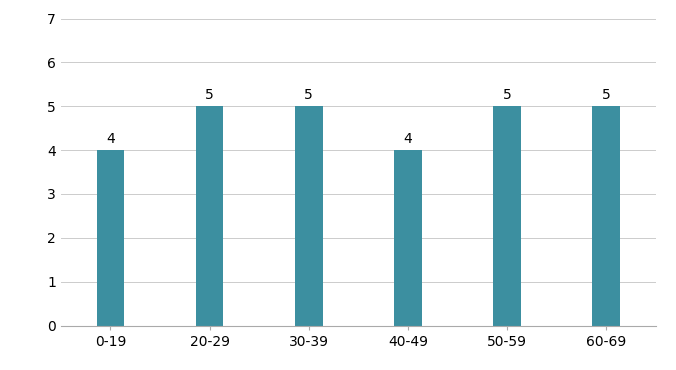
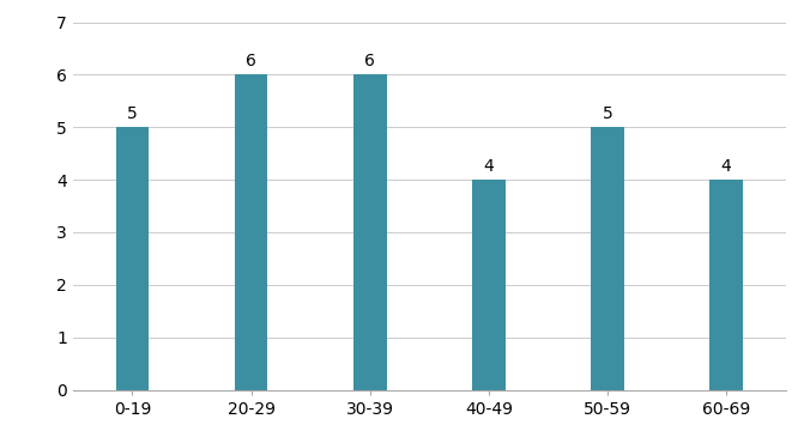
0-19: 4 -> 5
20-29: 5 -> 6
30-39: 5 -> 6
60-69: 5 -> 4
